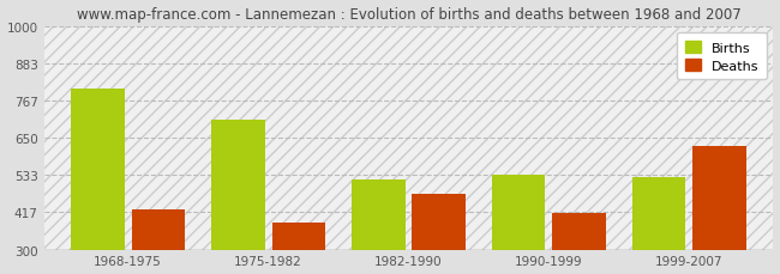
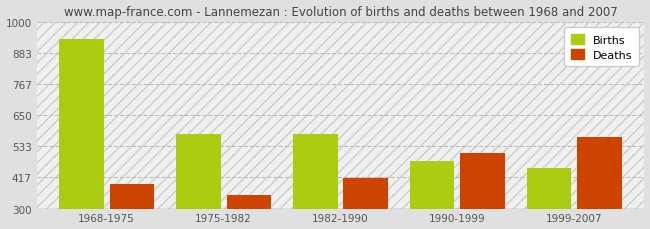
Births/1968-1975: 805 -> 935
Deaths/1968-1975: 425 -> 392
Births/1975-1982: 705 -> 578
Deaths/1975-1982: 385 -> 352
Births/1982-1990: 520 -> 578
Deaths/1982-1990: 475 -> 415
Births/1990-1999: 535 -> 478
Deaths/1990-1999: 415 -> 508
Births/1999-2007: 525 -> 452
Deaths/1999-2007: 625 -> 566
